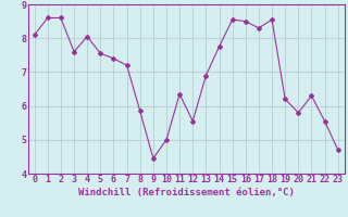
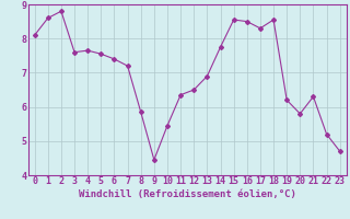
2: 8.60 -> 8.80
4: 8.05 -> 7.65
10: 5.00 -> 5.45
12: 5.55 -> 6.50
22: 5.55 -> 5.20
